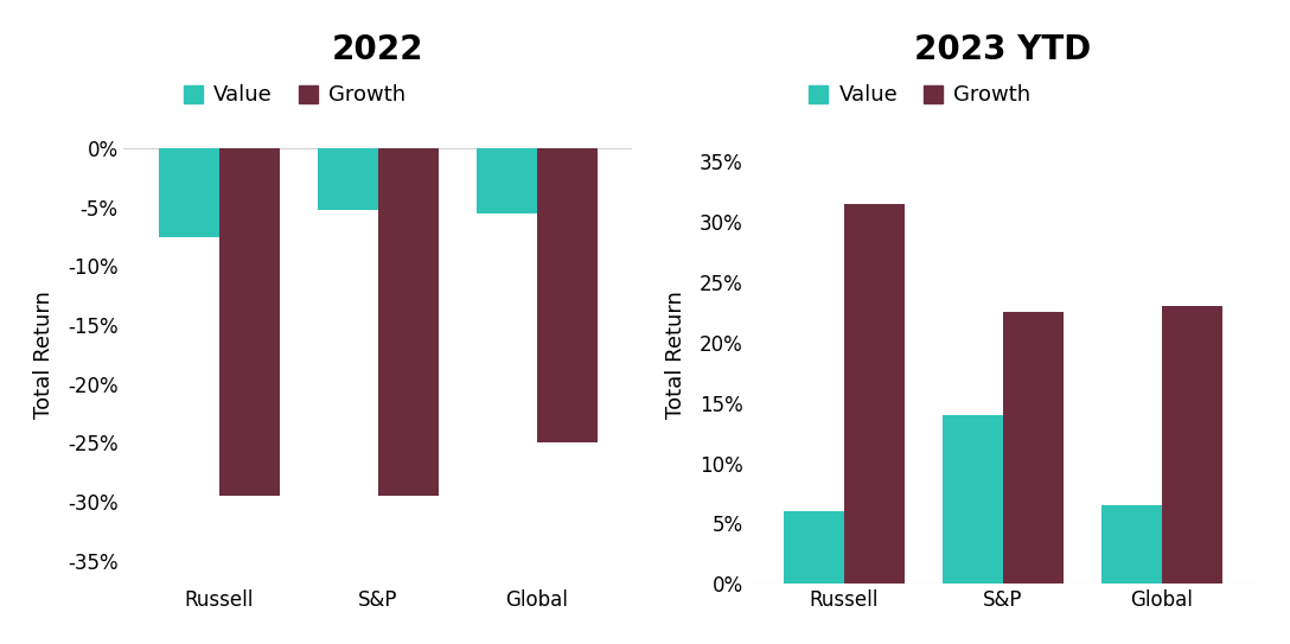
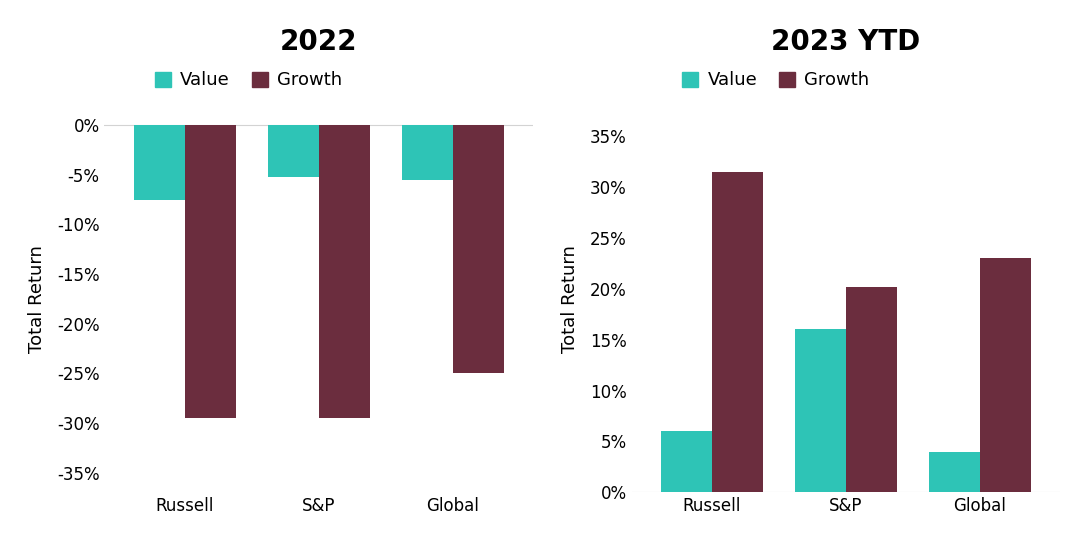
2023 YTD/Value/S&P: 14.0% -> 16.0%
2023 YTD/Growth/S&P: 22.5% -> 20.2%
2023 YTD/Value/Global: 6.5% -> 4.0%
